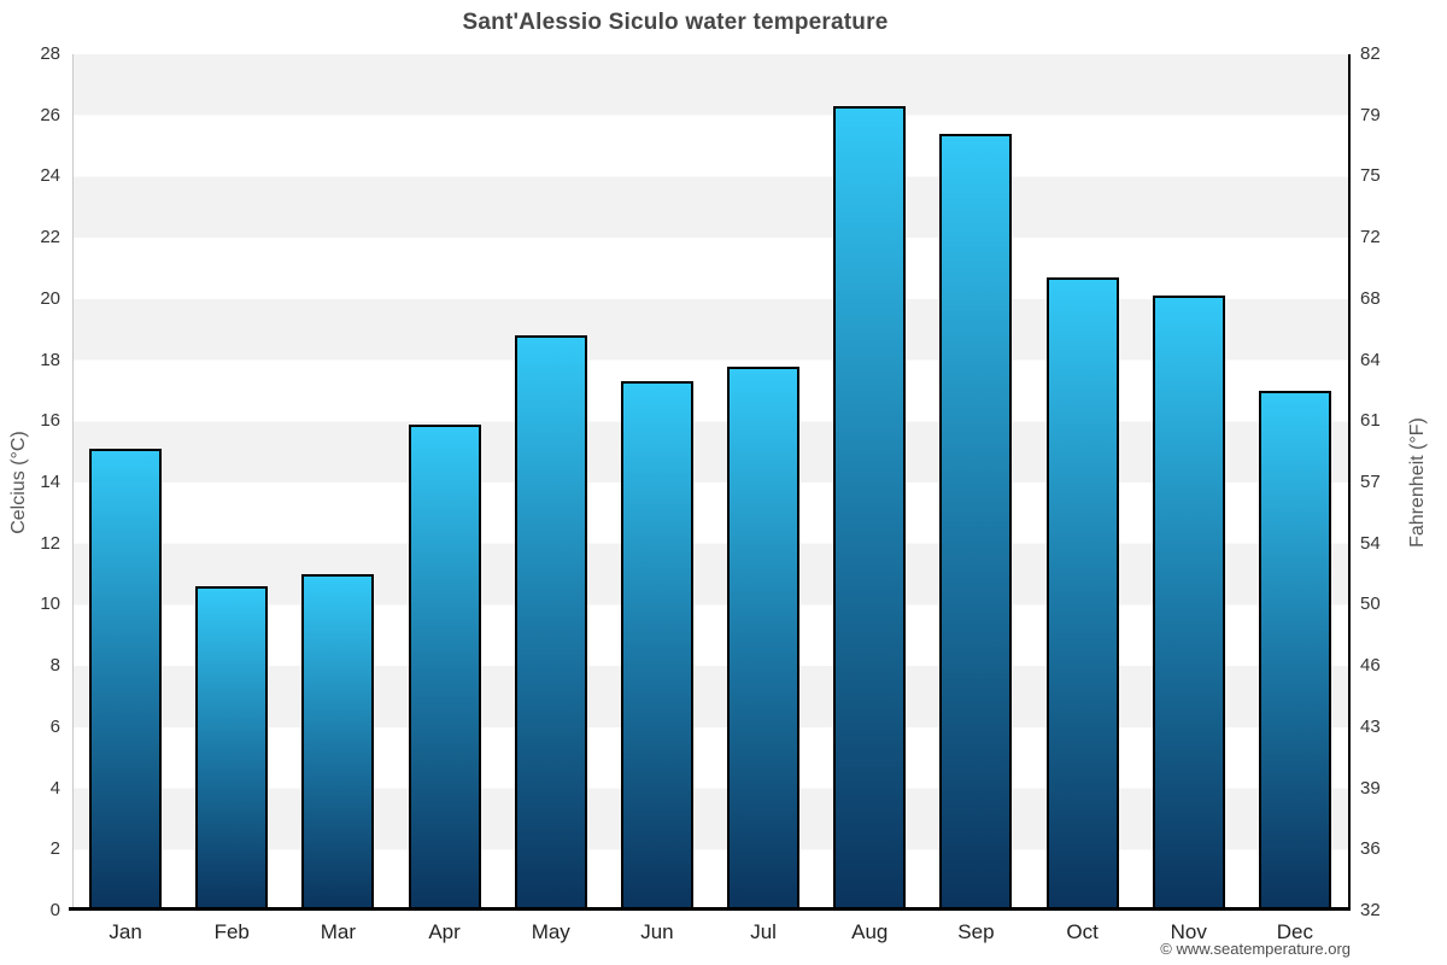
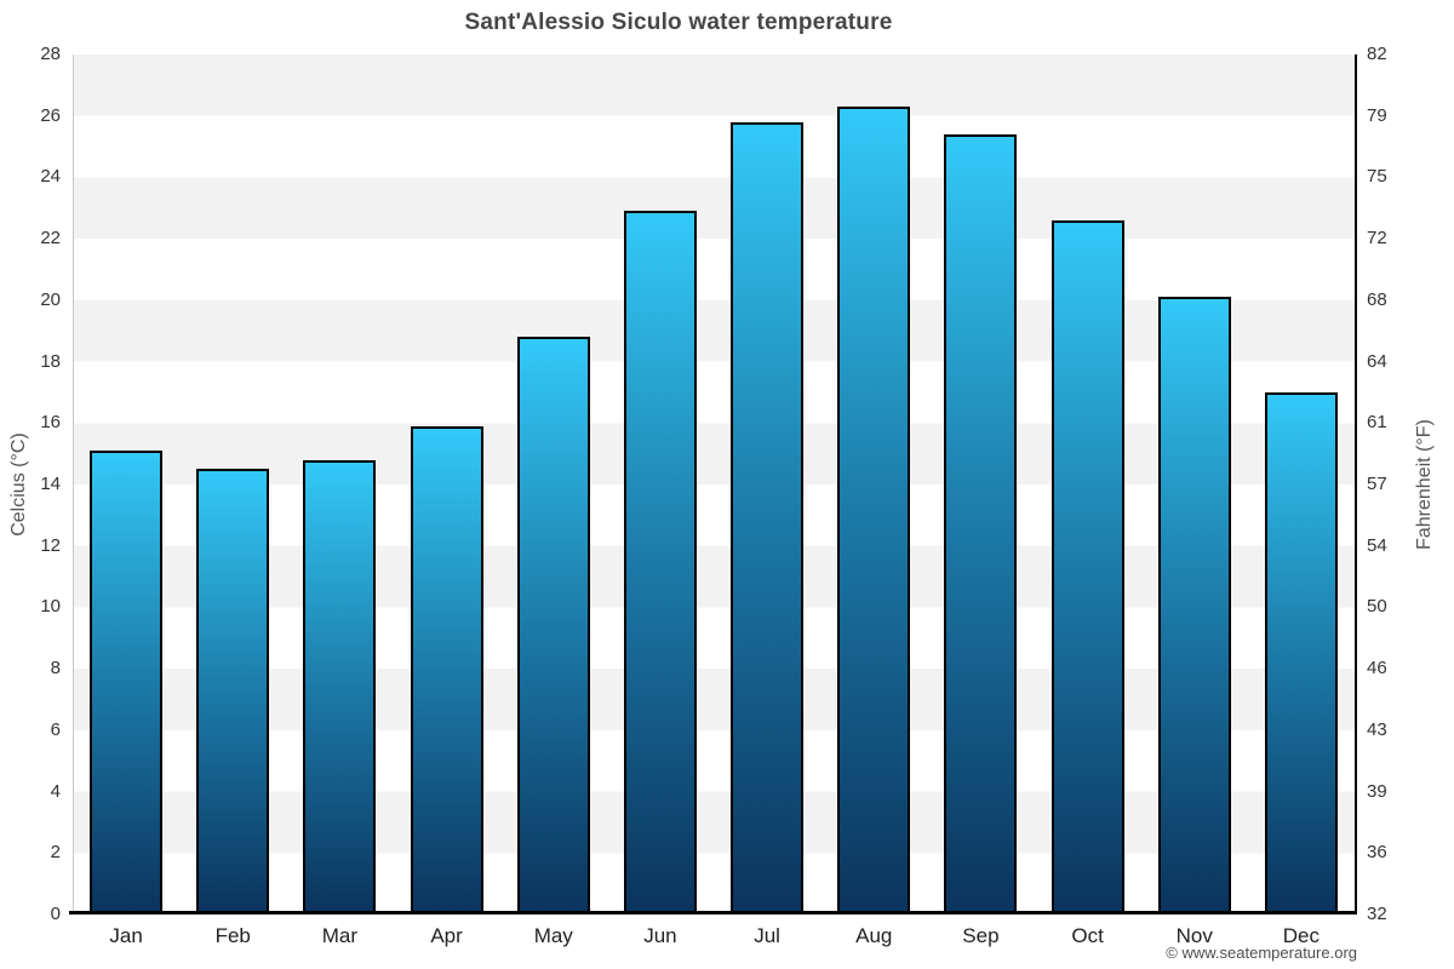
Feb: 10.6 -> 14.5
Mar: 11.0 -> 14.8
Jun: 17.3 -> 22.9
Jul: 17.8 -> 25.8
Oct: 20.7 -> 22.6
